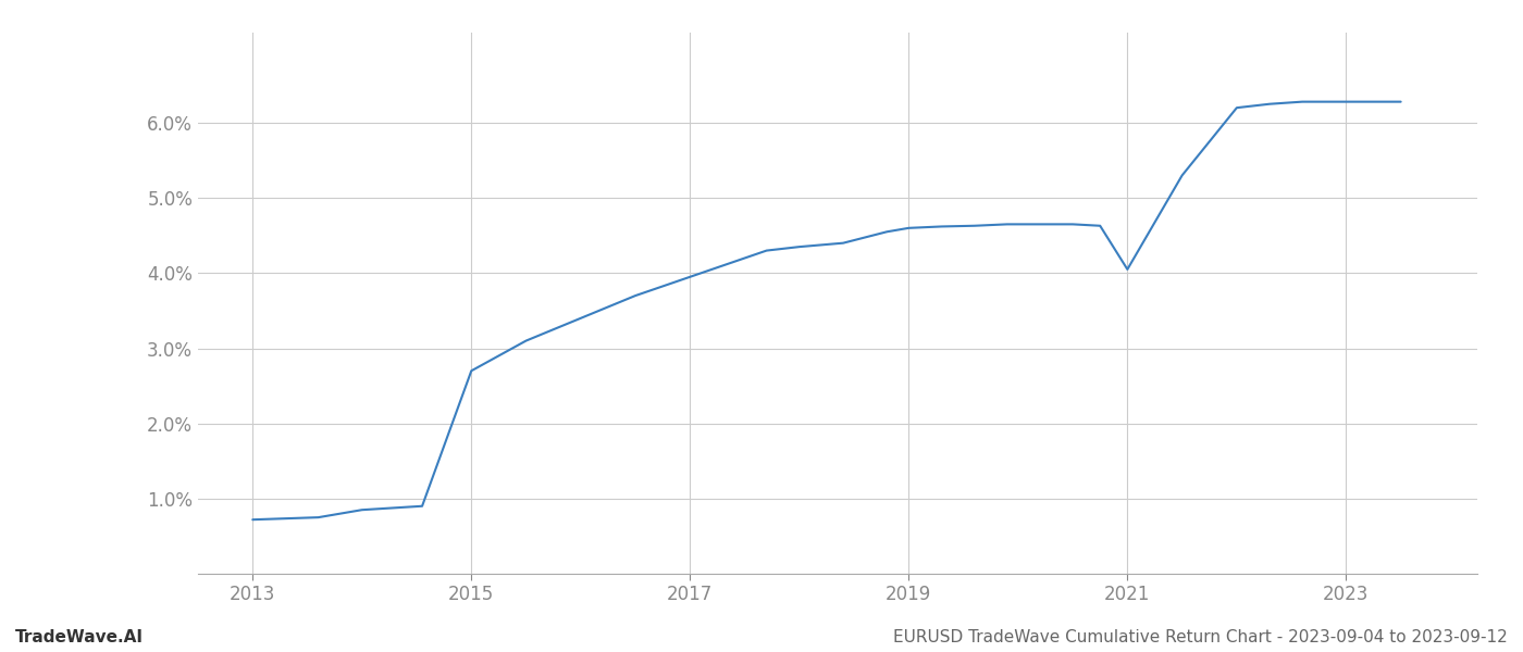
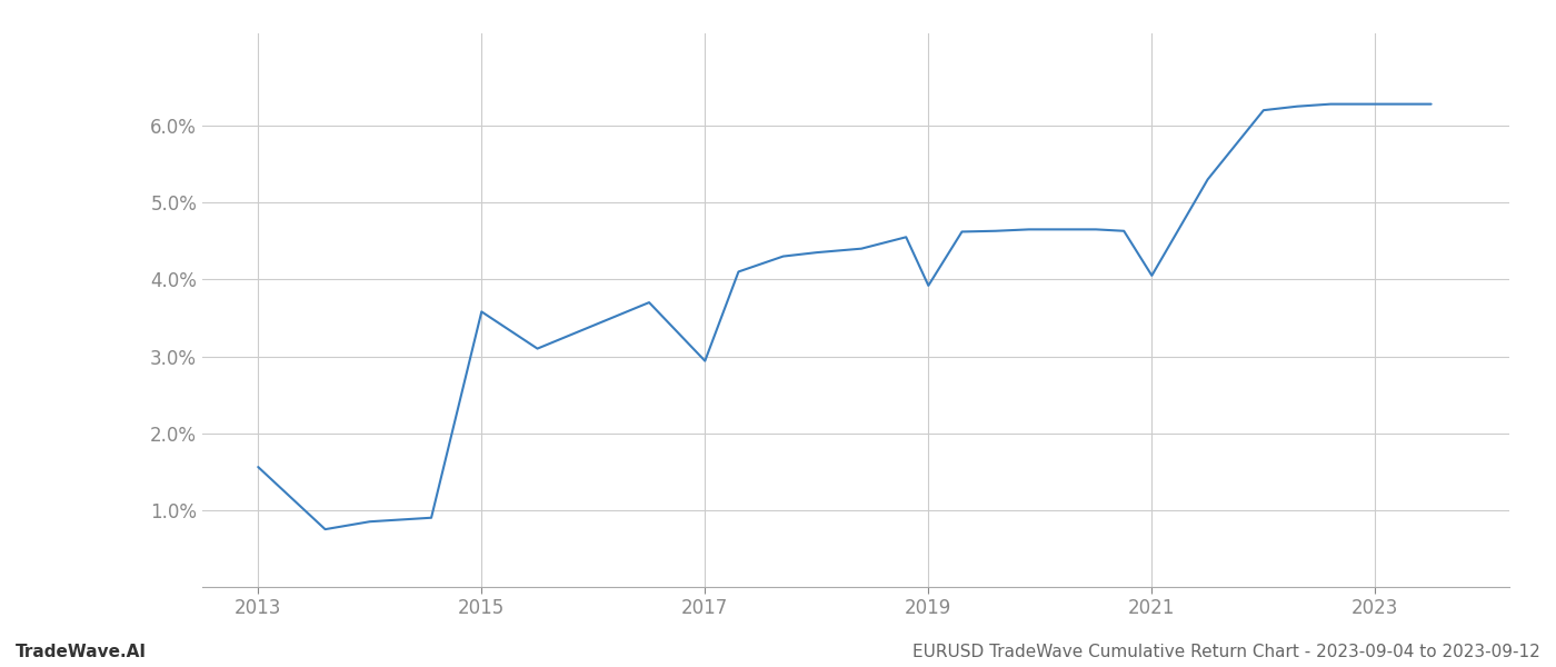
2013: 0.72% -> 1.56%
2015: 2.70% -> 3.58%
2017: 3.95% -> 2.94%
2019: 4.60% -> 3.92%
